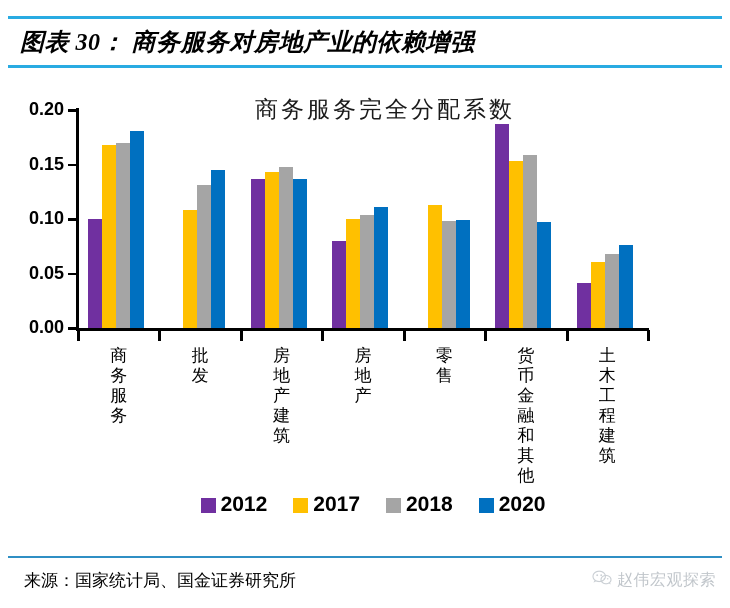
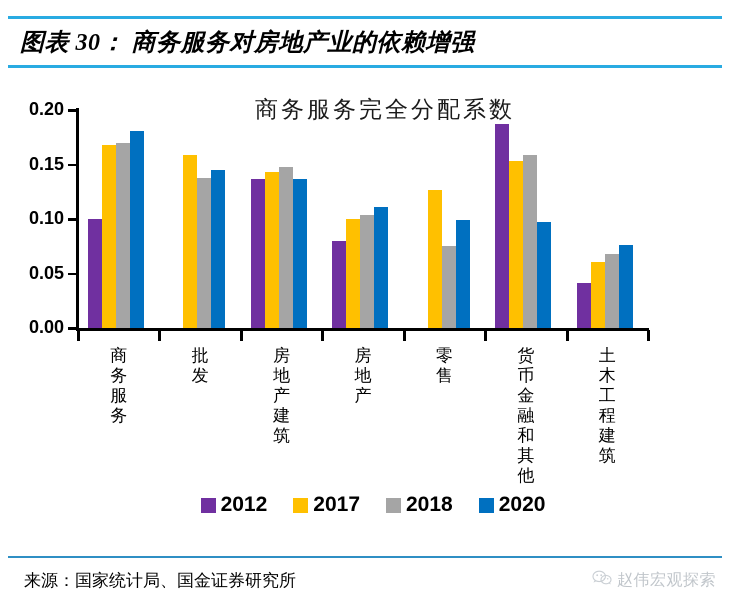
2017/批发: 0.108 -> 0.159
2018/批发: 0.131 -> 0.138
2017/零售: 0.113 -> 0.127
2018/零售: 0.098 -> 0.075
